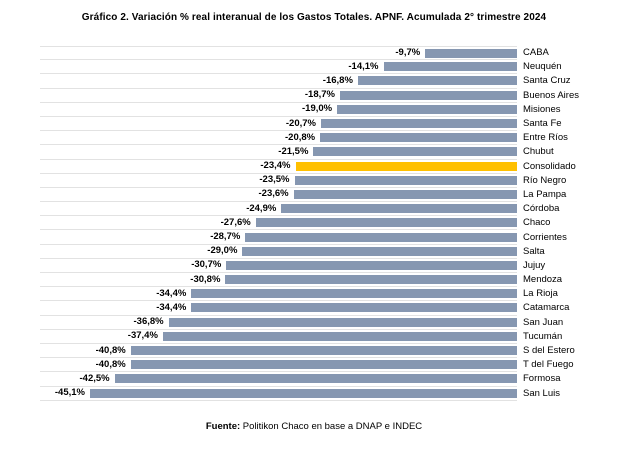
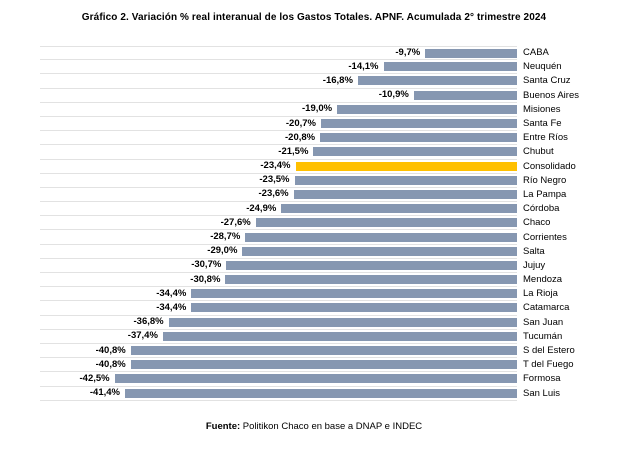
Buenos Aires: -18,7% -> -10,9%
San Luis: -45,1% -> -41,4%
